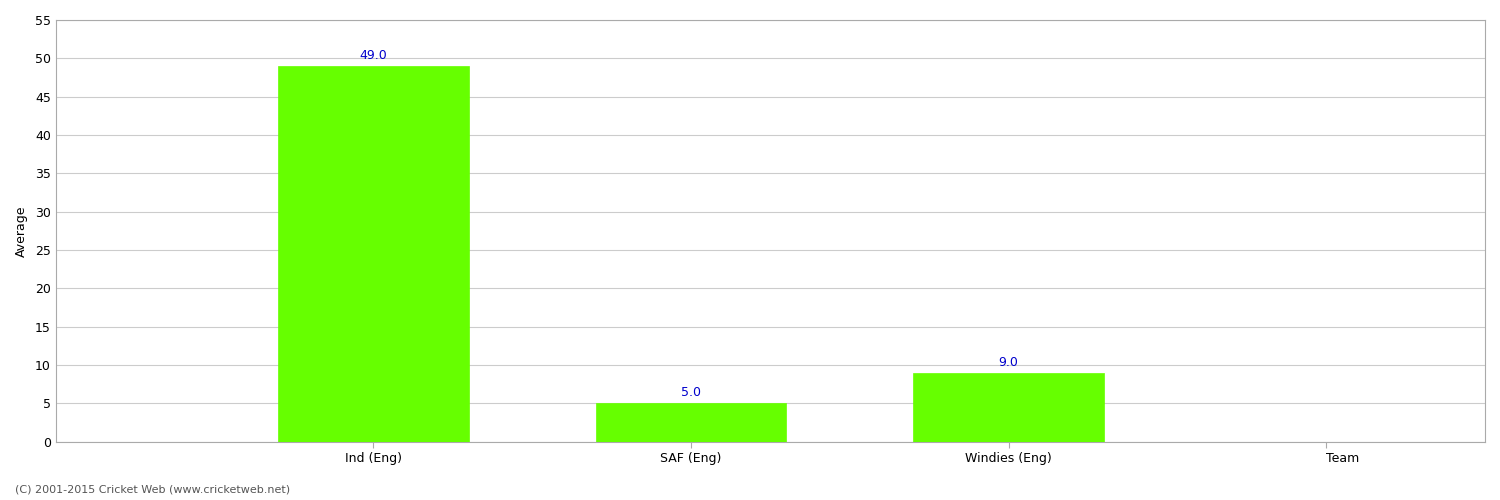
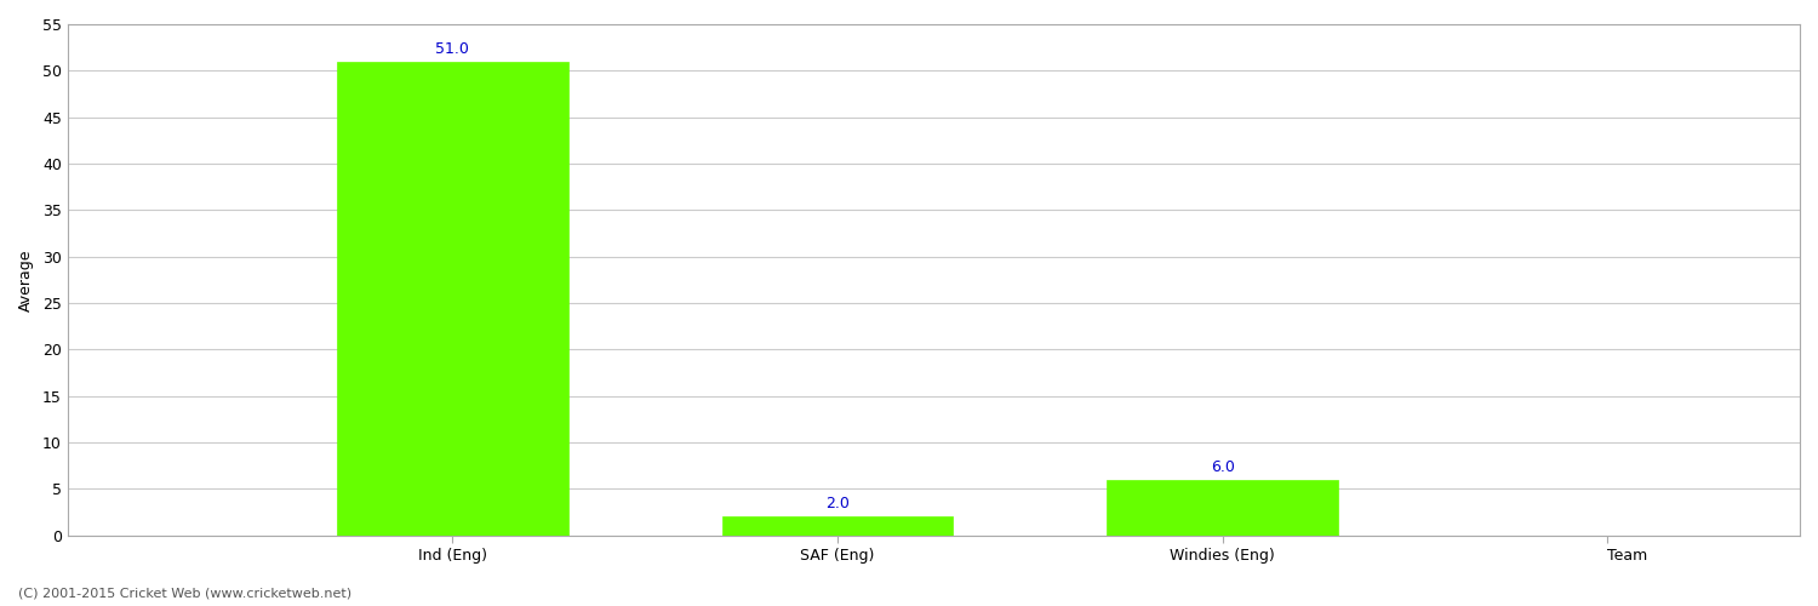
Ind (Eng): 49.0 -> 51.0
SAF (Eng): 5.0 -> 2.0
Windies (Eng): 9.0 -> 6.0
